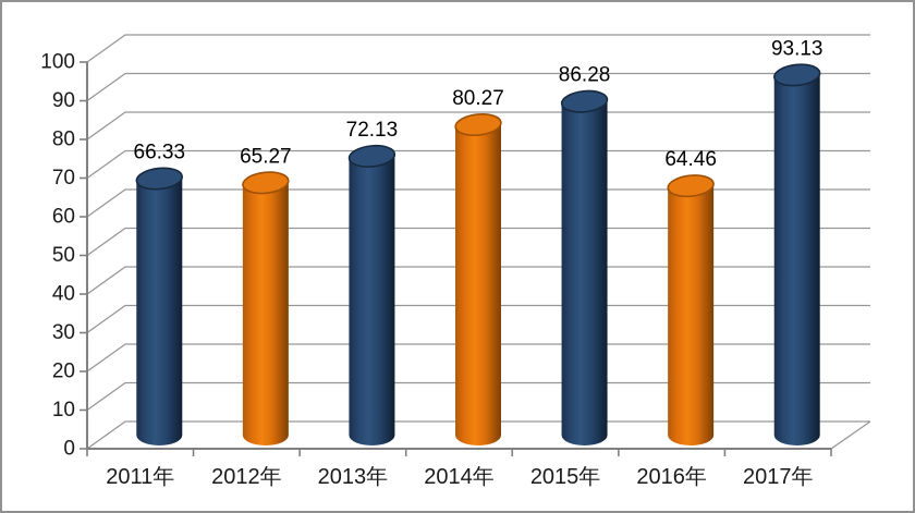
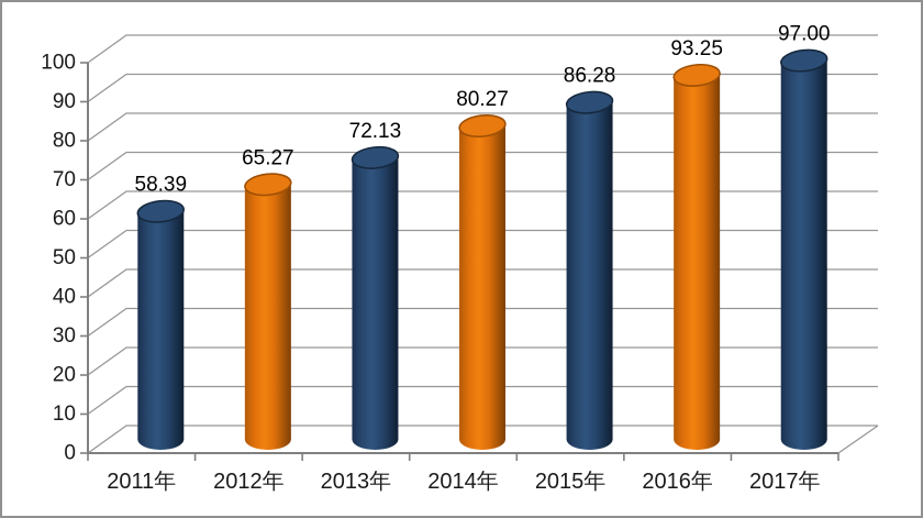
2011年: 66.33 -> 58.39
2016年: 64.46 -> 93.25
2017年: 93.13 -> 97.00
